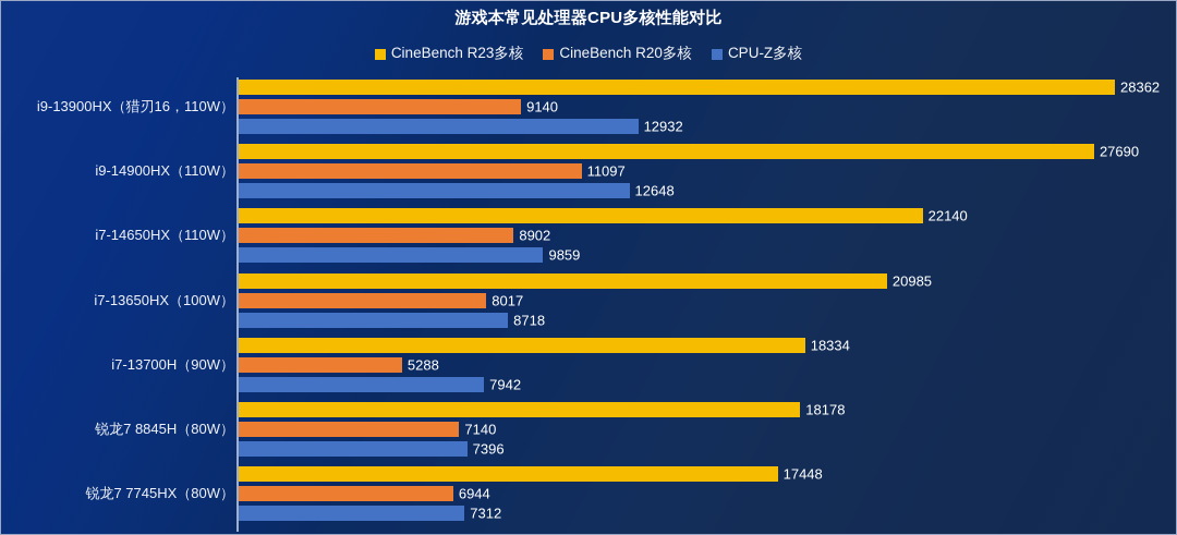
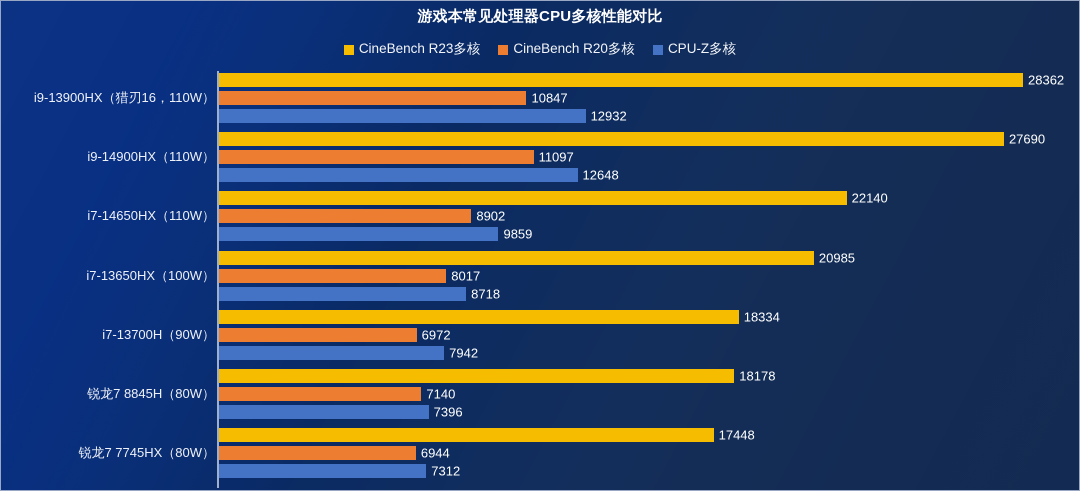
CineBench R20多核/i9-13900HX（猎刃16，110W）: 9140 -> 10847
CineBench R20多核/i7-13700H（90W）: 5288 -> 6972
